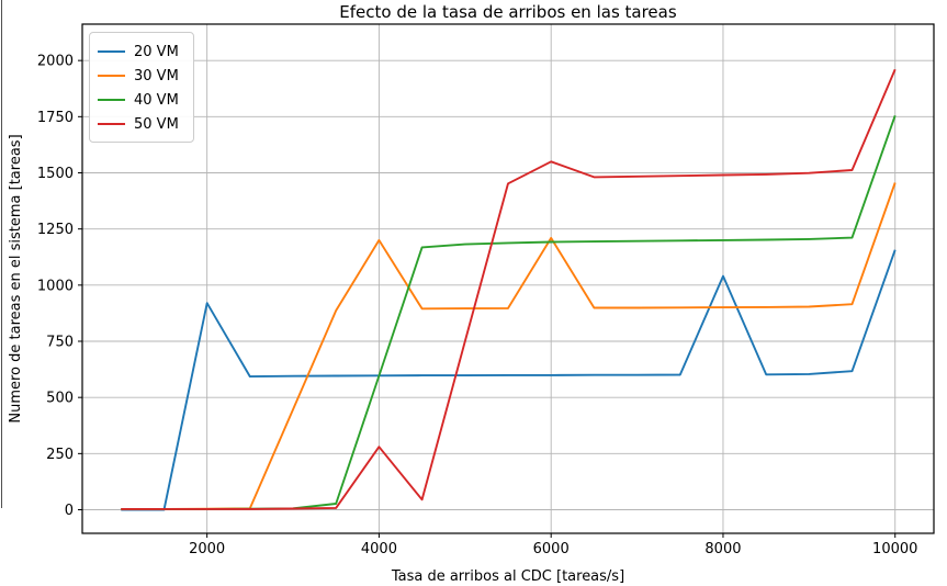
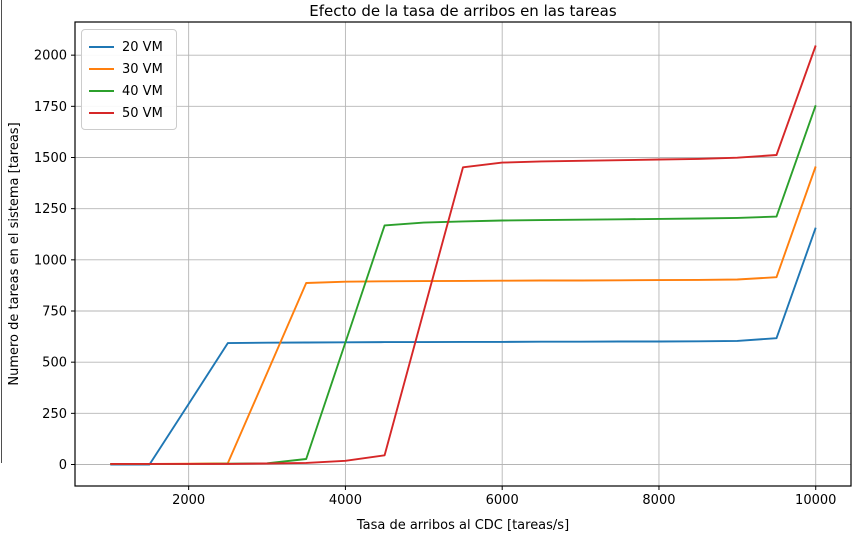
20 VM/2000: 920 -> 300
30 VM/4000: 1200 -> 890
50 VM/4000: 280 -> 20
30 VM/6000: 1210 -> 900
50 VM/6000: 1550 -> 1480
20 VM/8000: 1040 -> 600
50 VM/10000: 1960 -> 2050
